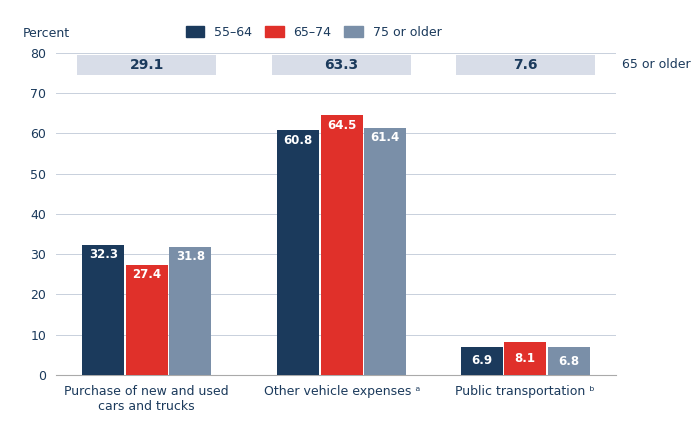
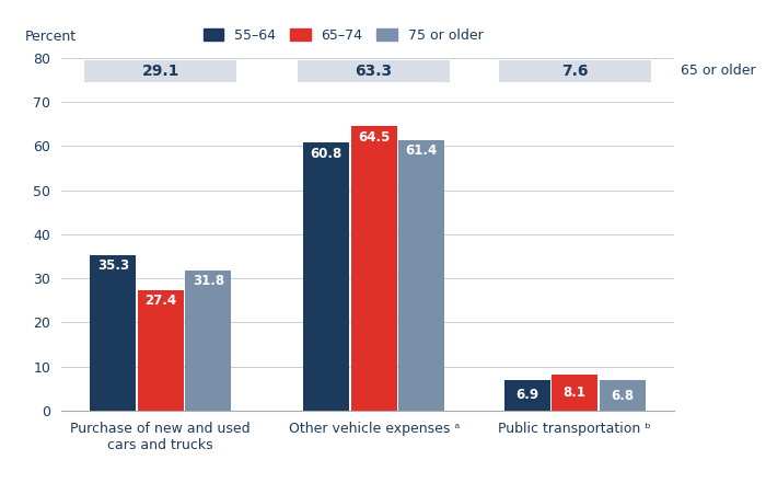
55–64/Purchase of new and used cars and trucks: 32.3 -> 35.3
